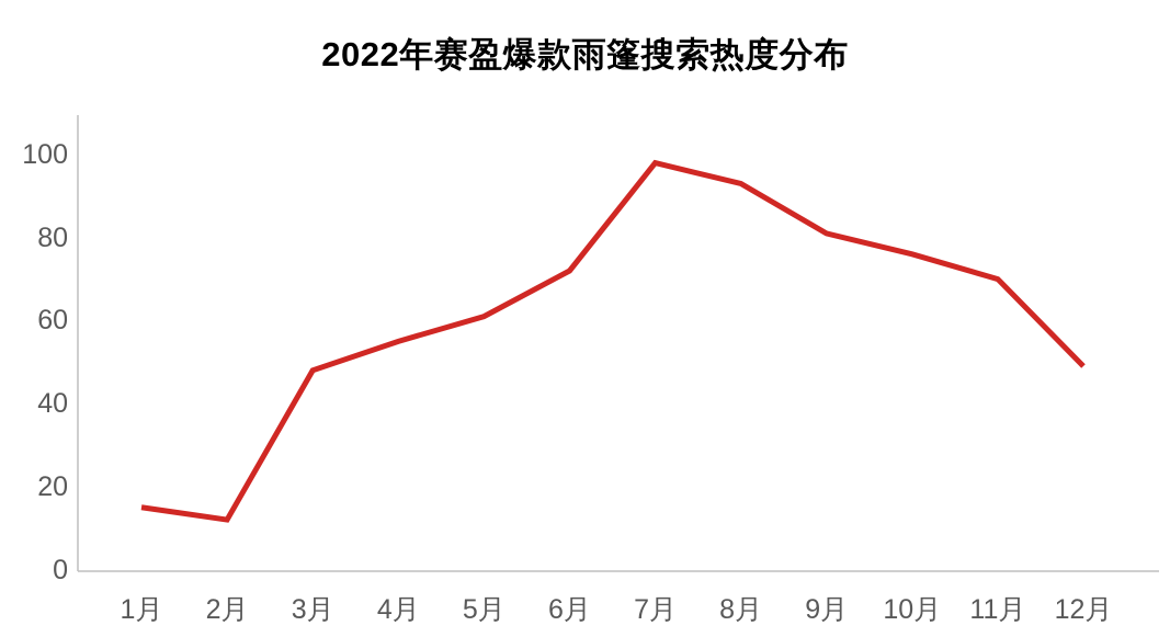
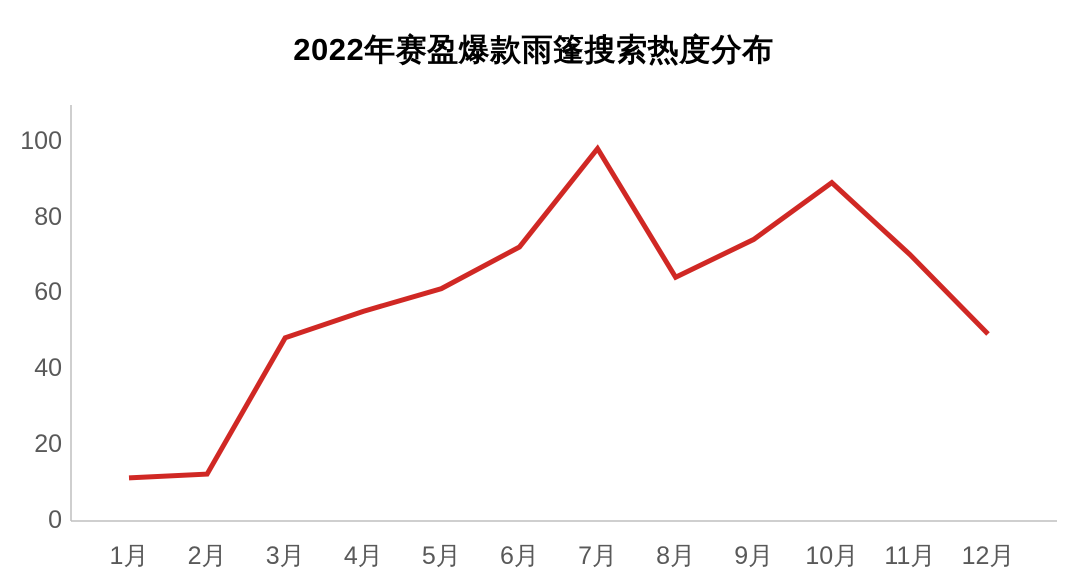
1月: 15 -> 11
8月: 93 -> 64
9月: 81 -> 74
10月: 76 -> 89
